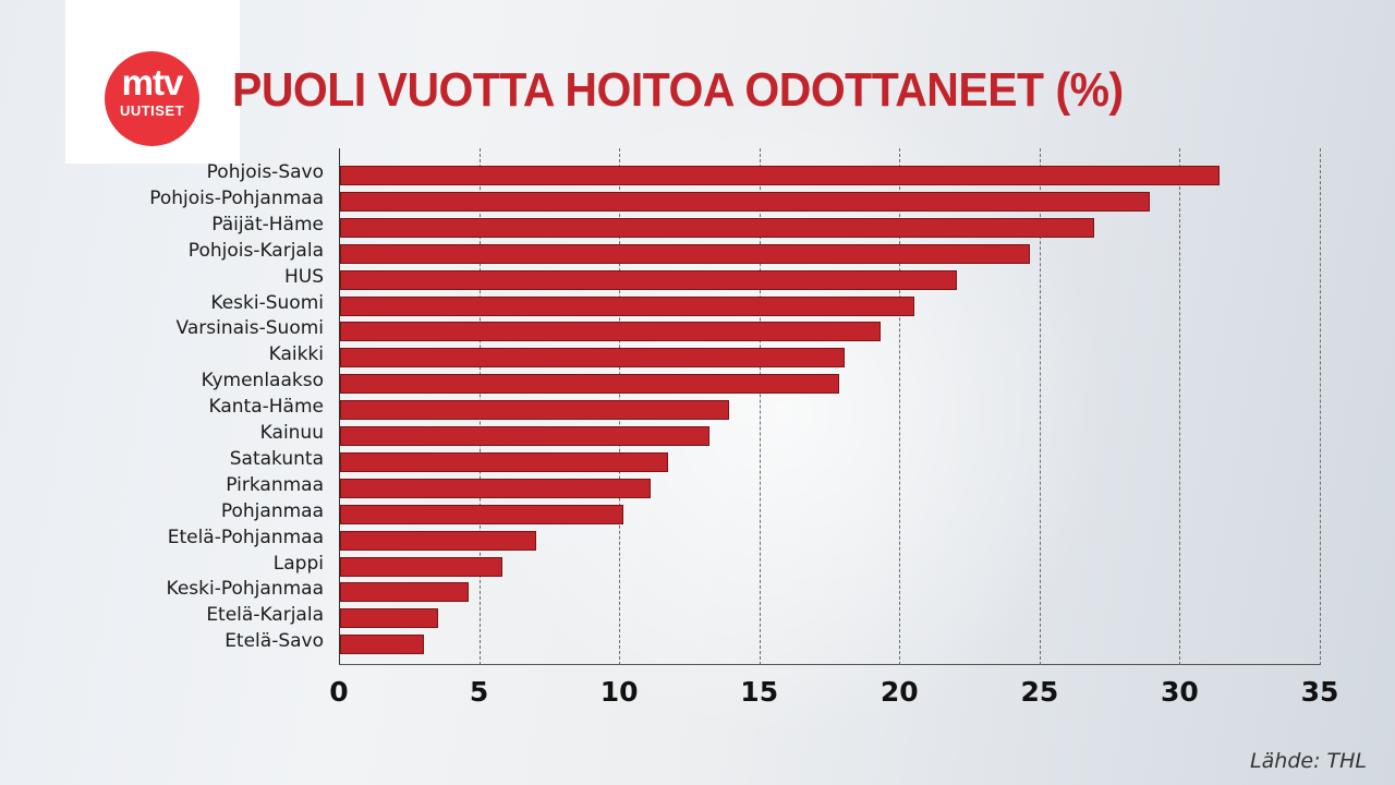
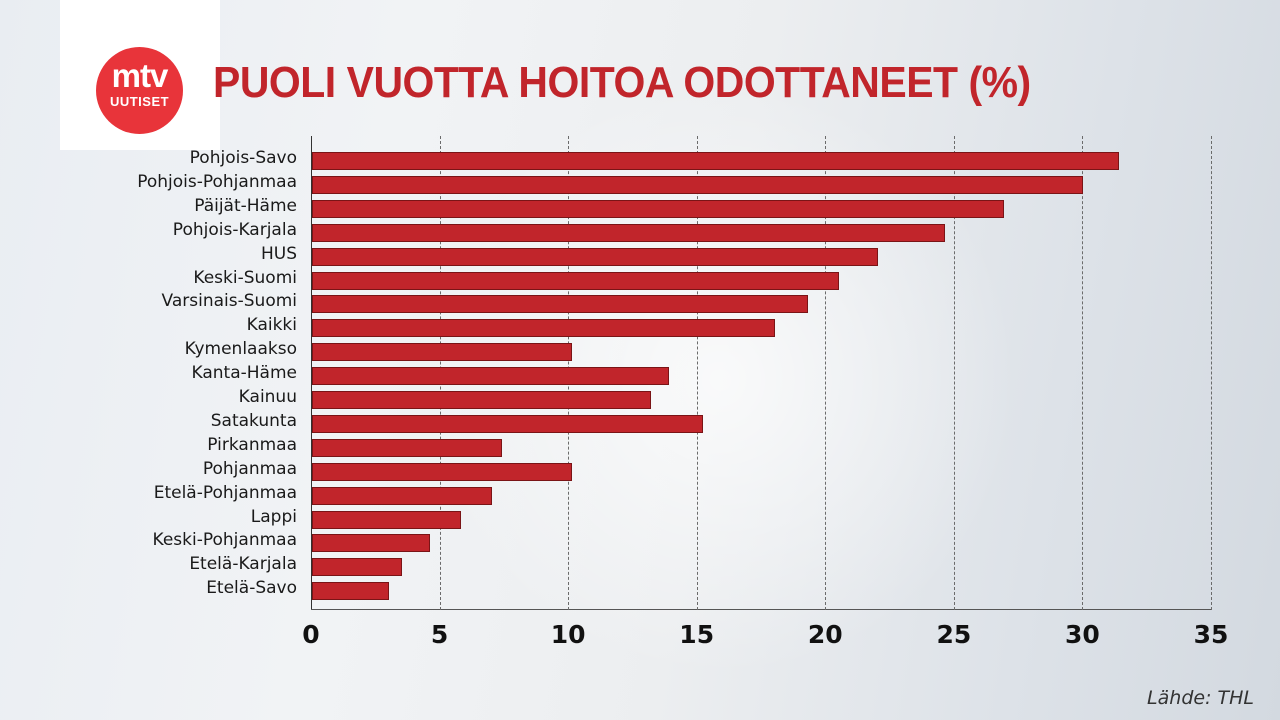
Pohjois-Pohjanmaa: 28.9 -> 30.0
Kymenlaakso: 17.8 -> 10.1
Satakunta: 11.7 -> 15.2
Pirkanmaa: 11.1 -> 7.4
